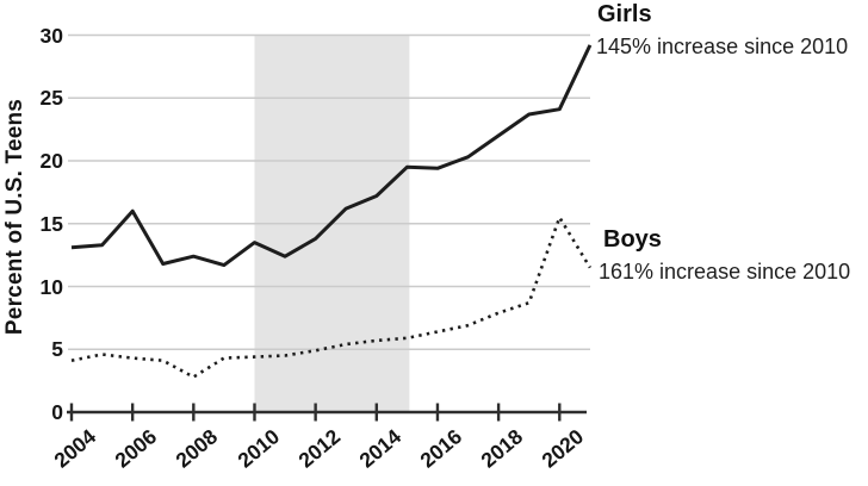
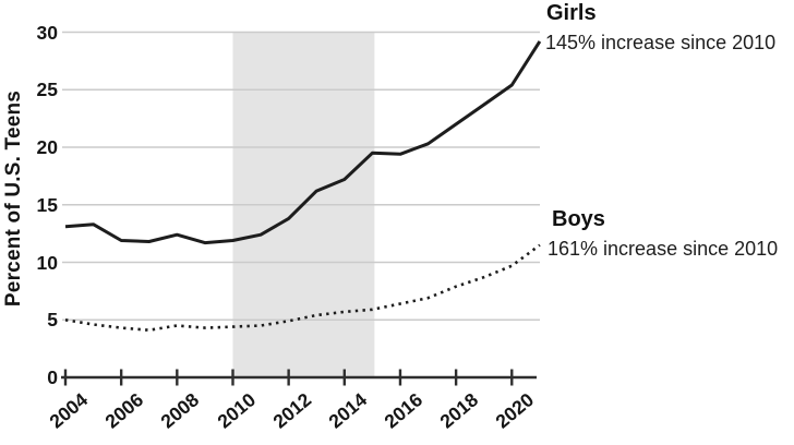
Boys/2004: 4.1 -> 5.0
Girls/2006: 16.0 -> 11.9
Boys/2008: 2.8 -> 4.5
Girls/2010: 13.5 -> 11.9
Girls/2020: 24.1 -> 25.4
Boys/2020: 15.5 -> 9.7
